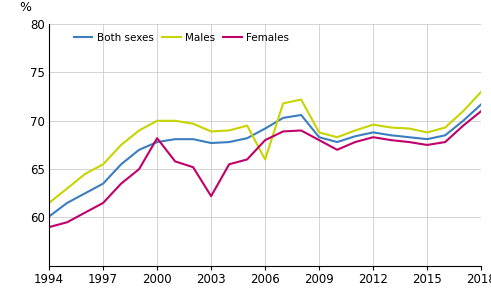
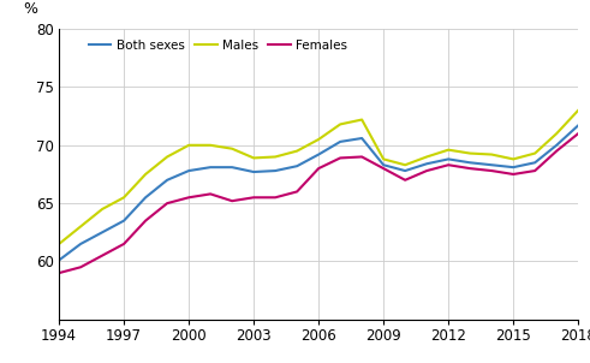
Females/2000: 68.2 -> 65.5
Females/2003: 62.2 -> 65.5
Males/2006: 66.0 -> 70.5
